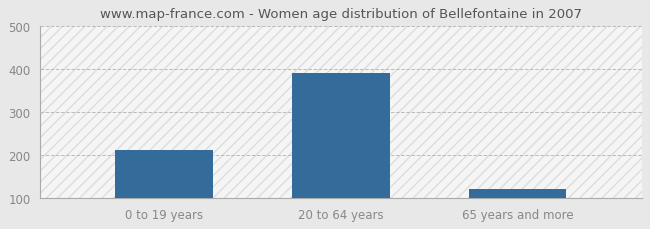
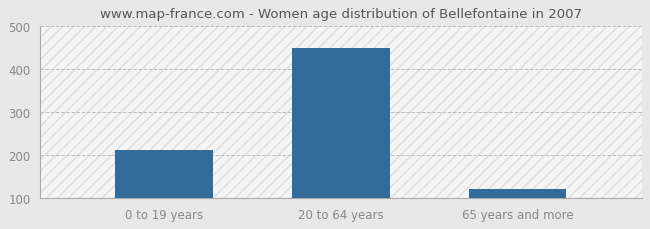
20 to 64 years: 390 -> 448
